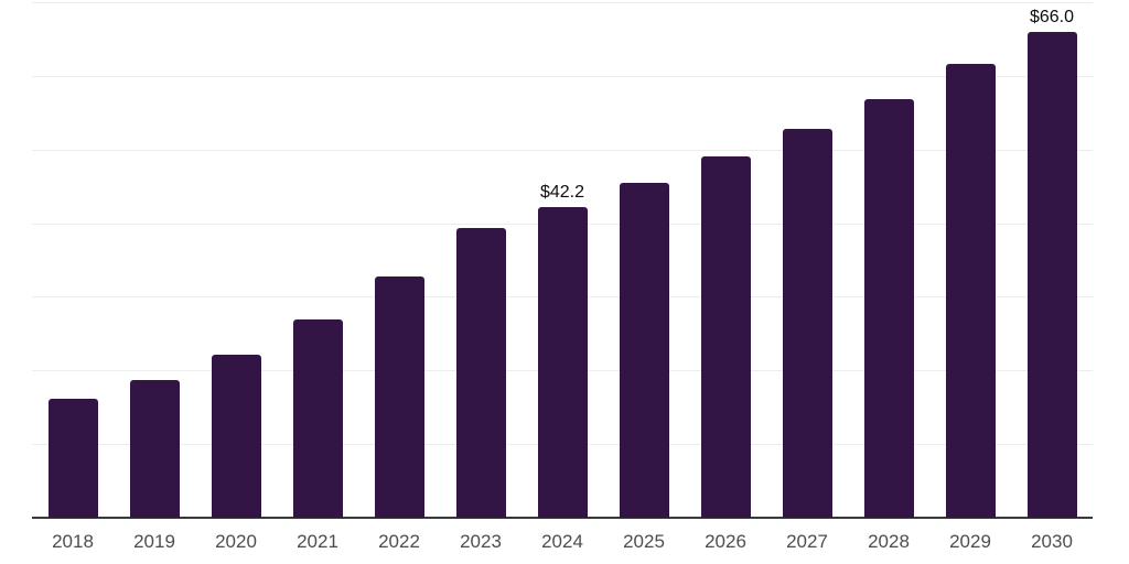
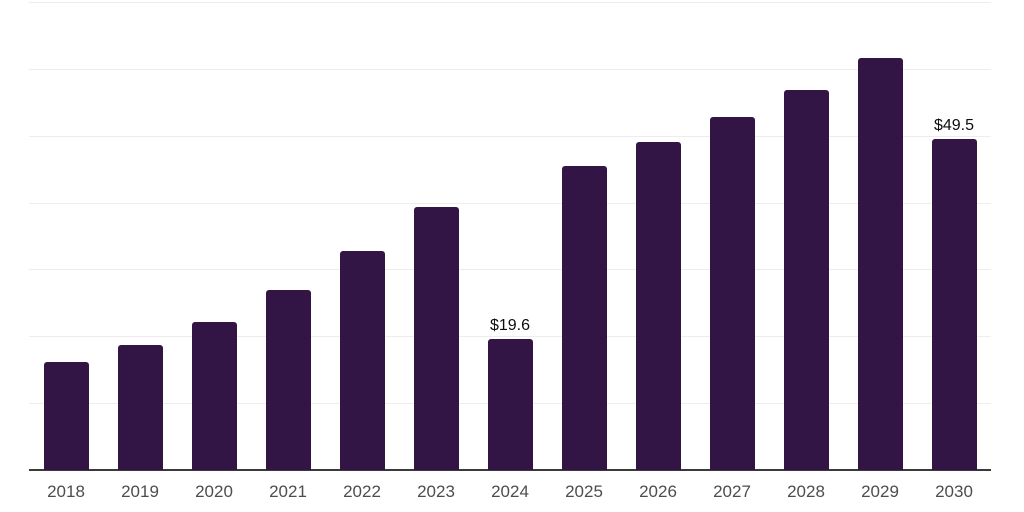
2024: $42.2 -> $19.6
2030: $66.0 -> $49.5
